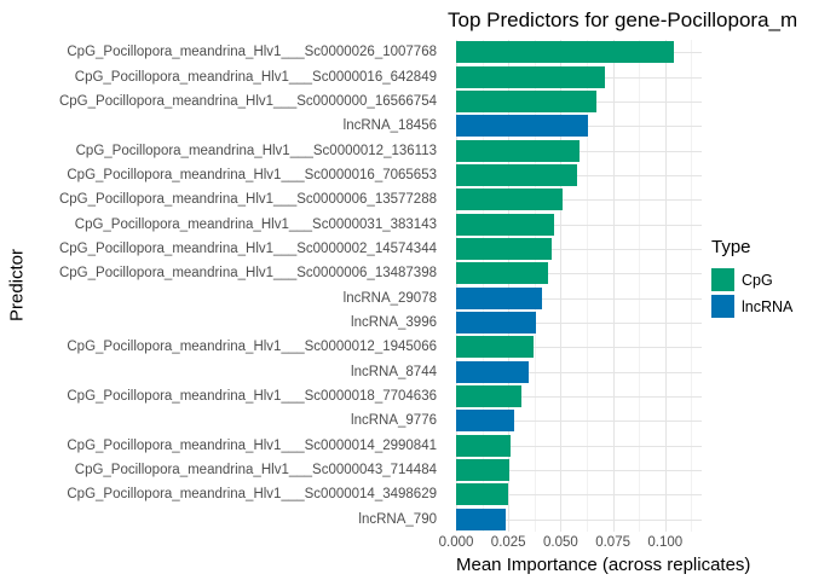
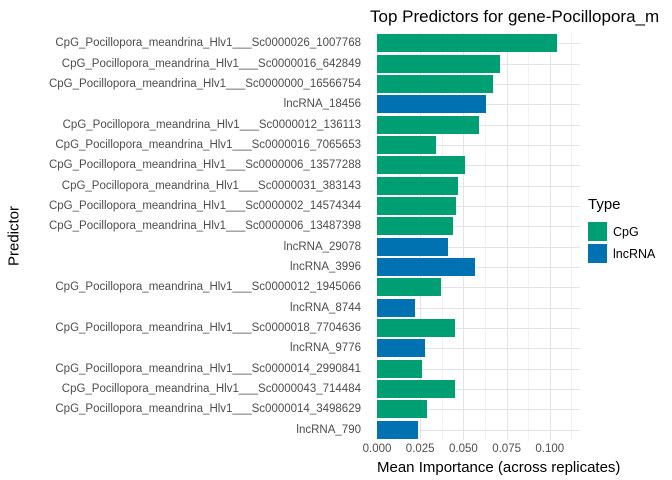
CpG_Pocillopora_meandrina_Hlv1___Sc0000016_7065653: 0.058 -> 0.034
lncRNA_3996: 0.038 -> 0.057
lncRNA_8744: 0.035 -> 0.022
CpG_Pocillopora_meandrina_Hlv1___Sc0000018_7704636: 0.031 -> 0.045
CpG_Pocillopora_meandrina_Hlv1___Sc0000043_714484: 0.025 -> 0.045
CpG_Pocillopora_meandrina_Hlv1___Sc0000014_3498629: 0.025 -> 0.029
